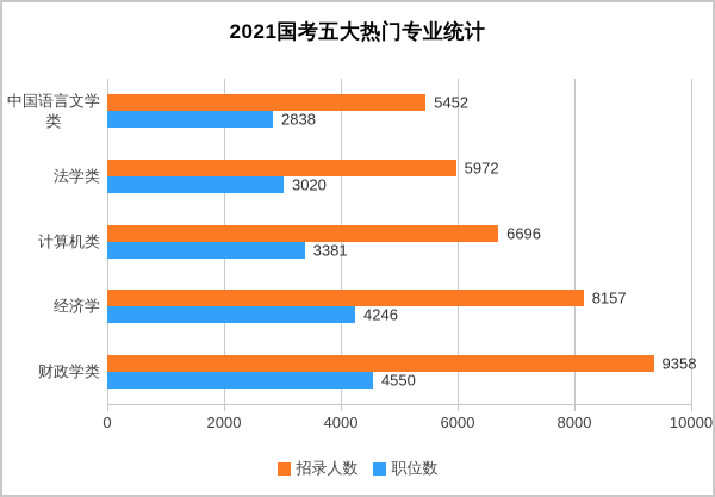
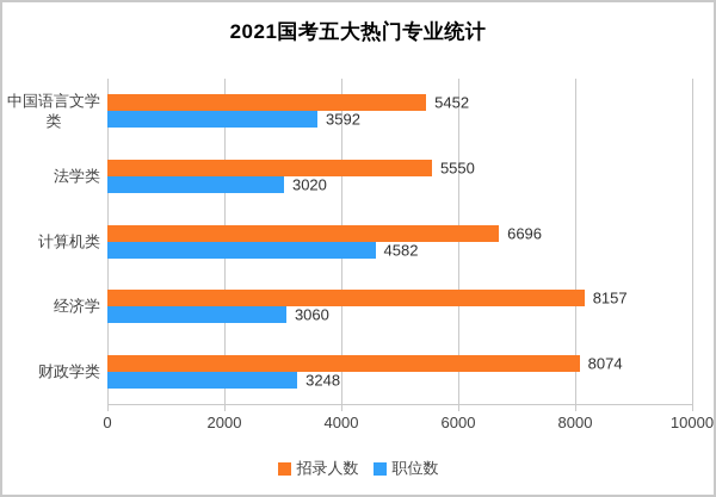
职位数/中国语言文学类: 2838 -> 3592
招录人数/法学类: 5972 -> 5550
职位数/计算机类: 3381 -> 4582
职位数/经济学: 4246 -> 3060
招录人数/财政学类: 9358 -> 8074
职位数/财政学类: 4550 -> 3248
